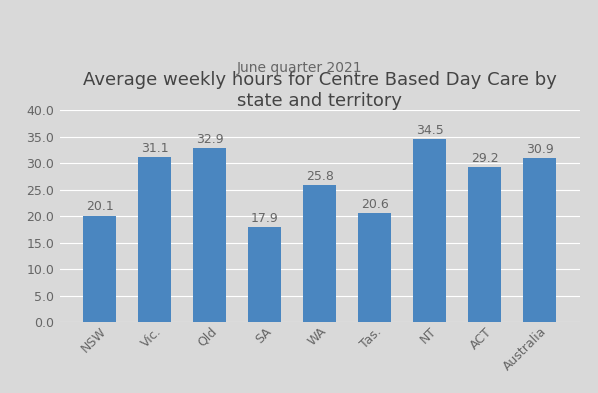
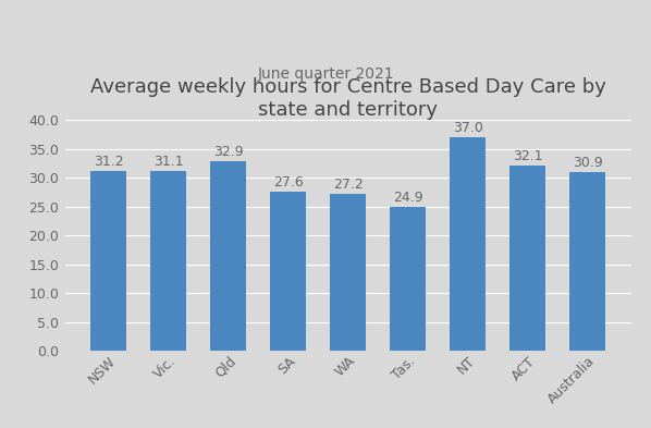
NSW: 20.1 -> 31.2
SA: 17.9 -> 27.6
WA: 25.8 -> 27.2
Tas.: 20.6 -> 24.9
NT: 34.5 -> 37.0
ACT: 29.2 -> 32.1
